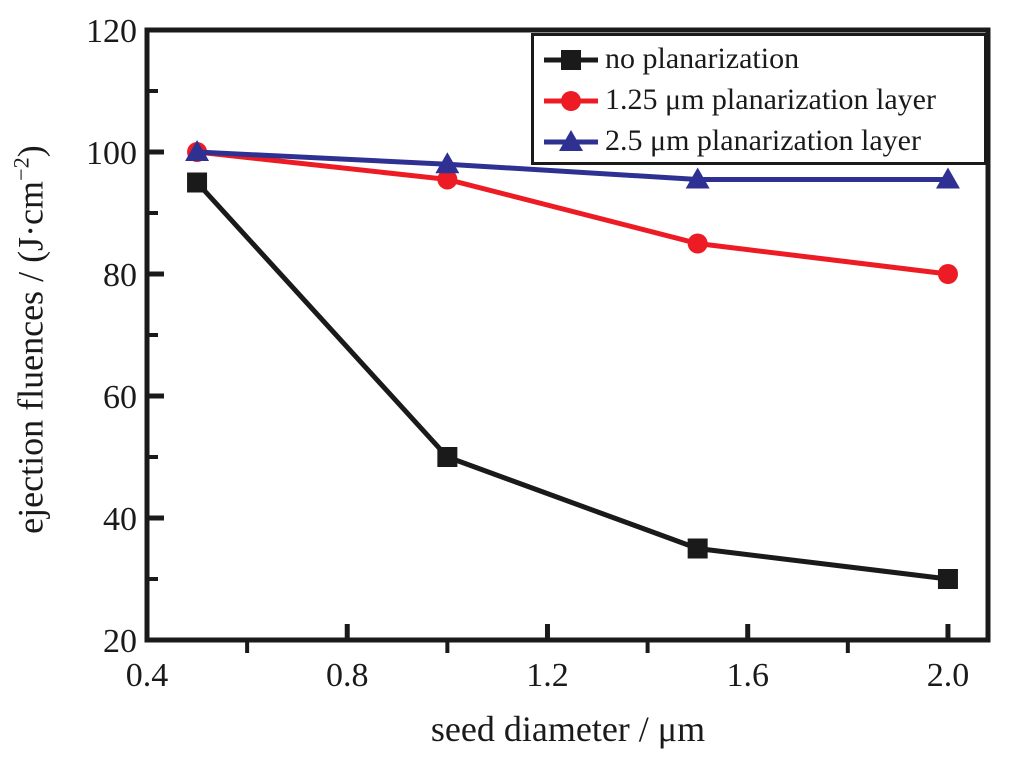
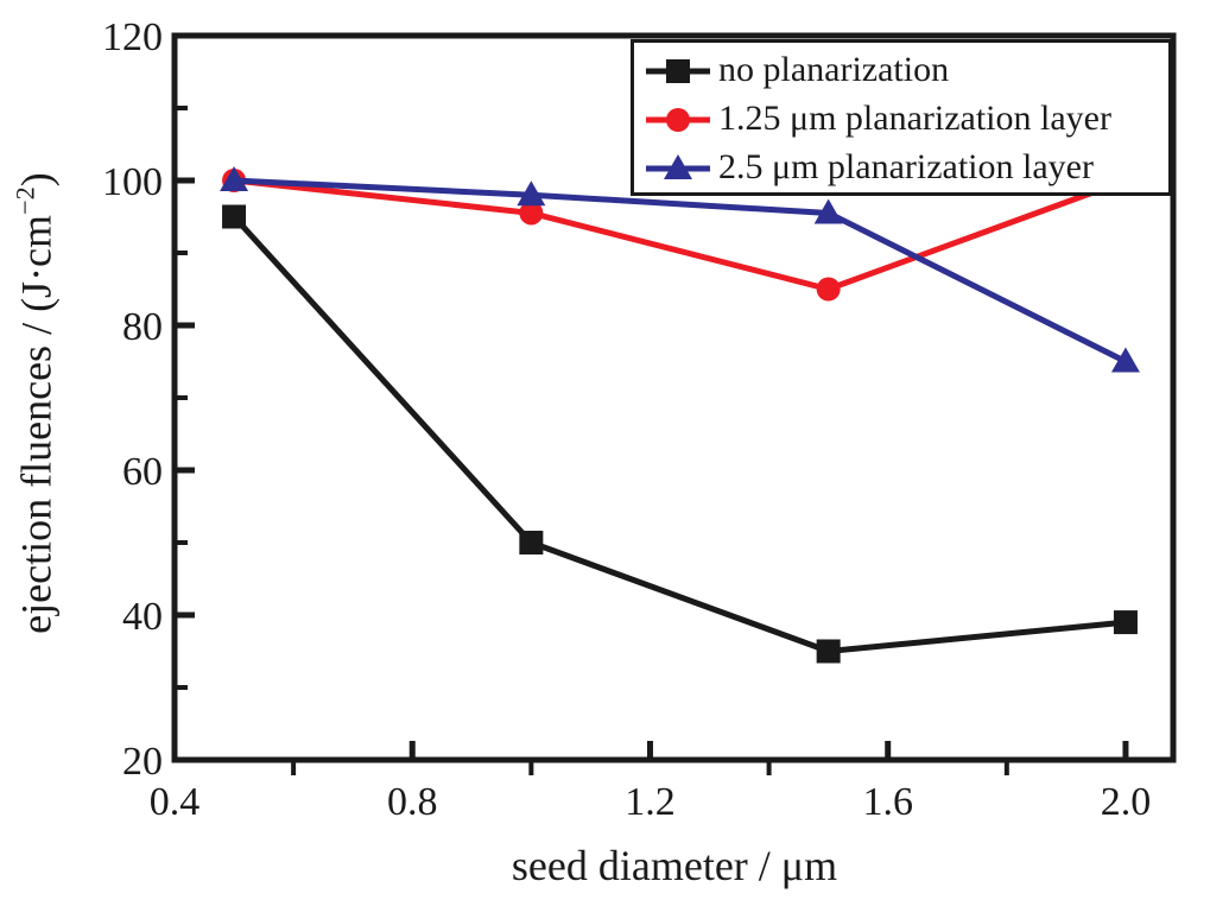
no planarization/2.0: 30 -> 39
1.25 μm planarization layer/2.0: 80 -> 100
2.5 μm planarization layer/2.0: 96 -> 75
